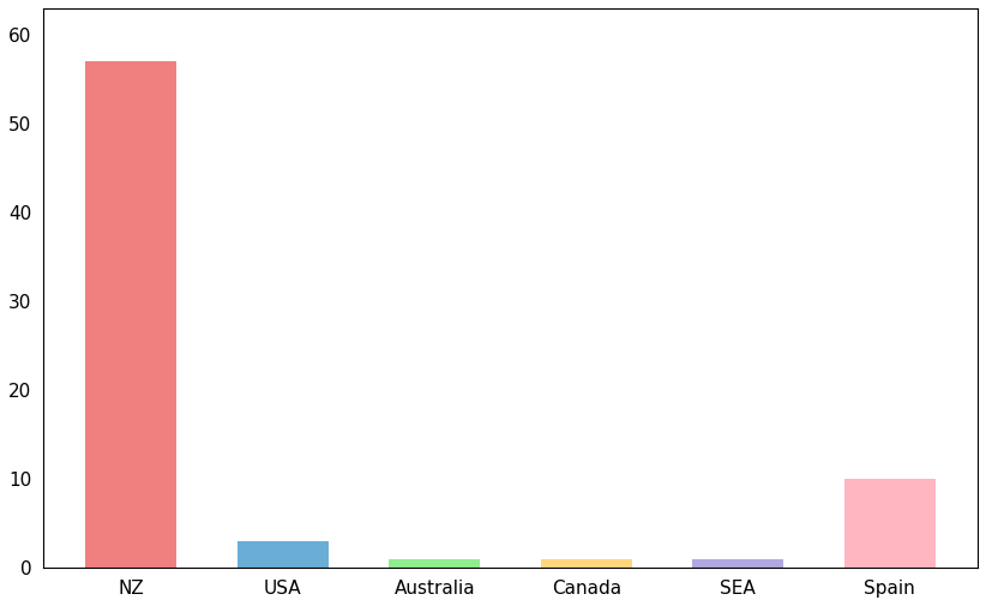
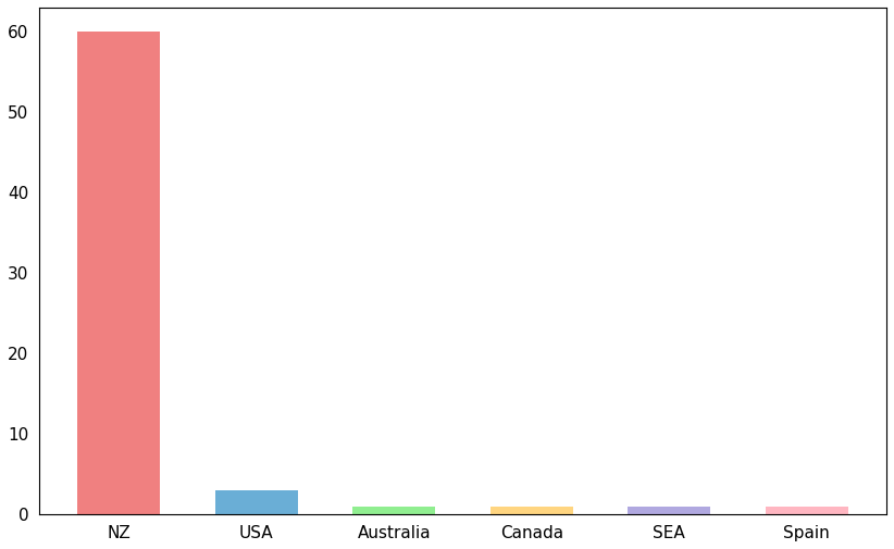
NZ: 57 -> 60
Spain: 10 -> 1
